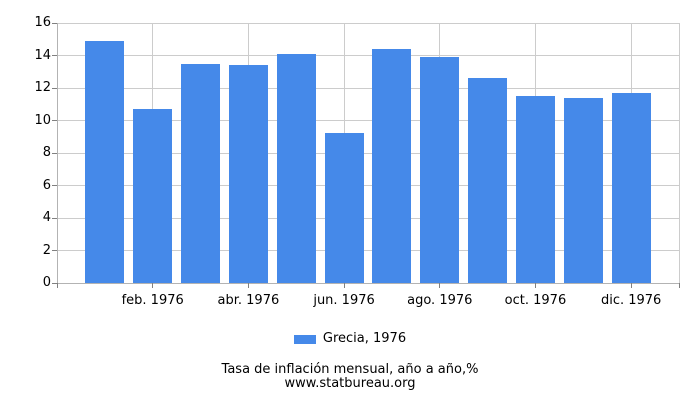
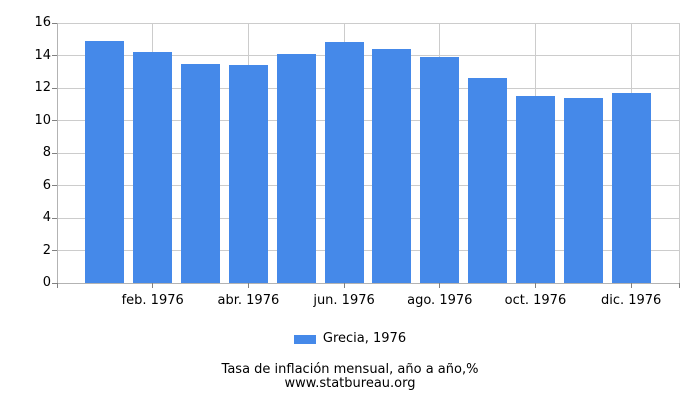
feb. 1976: 10.7 -> 14.2
jun. 1976: 9.2 -> 14.8
